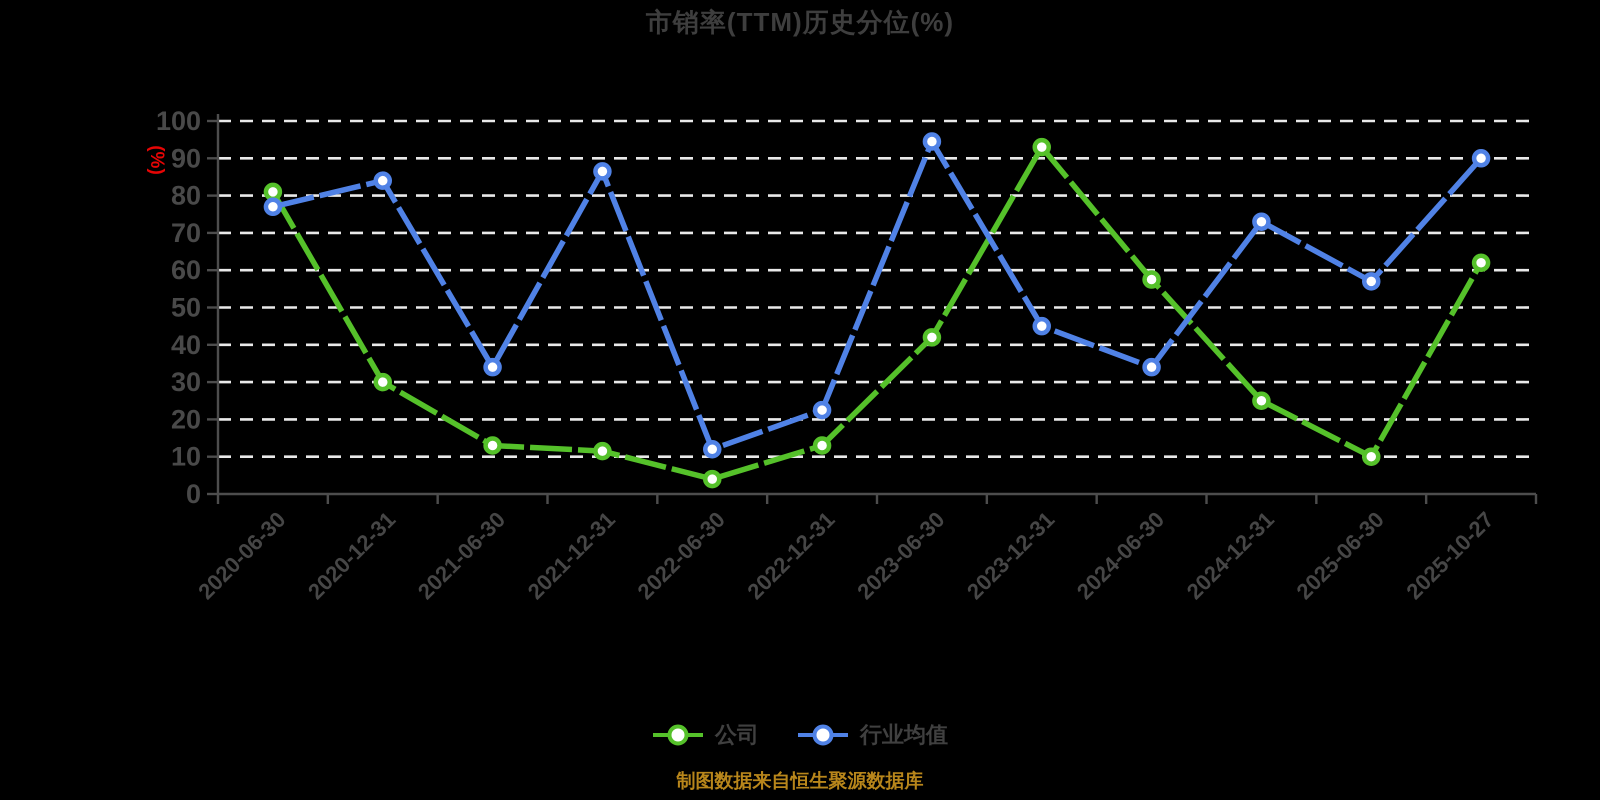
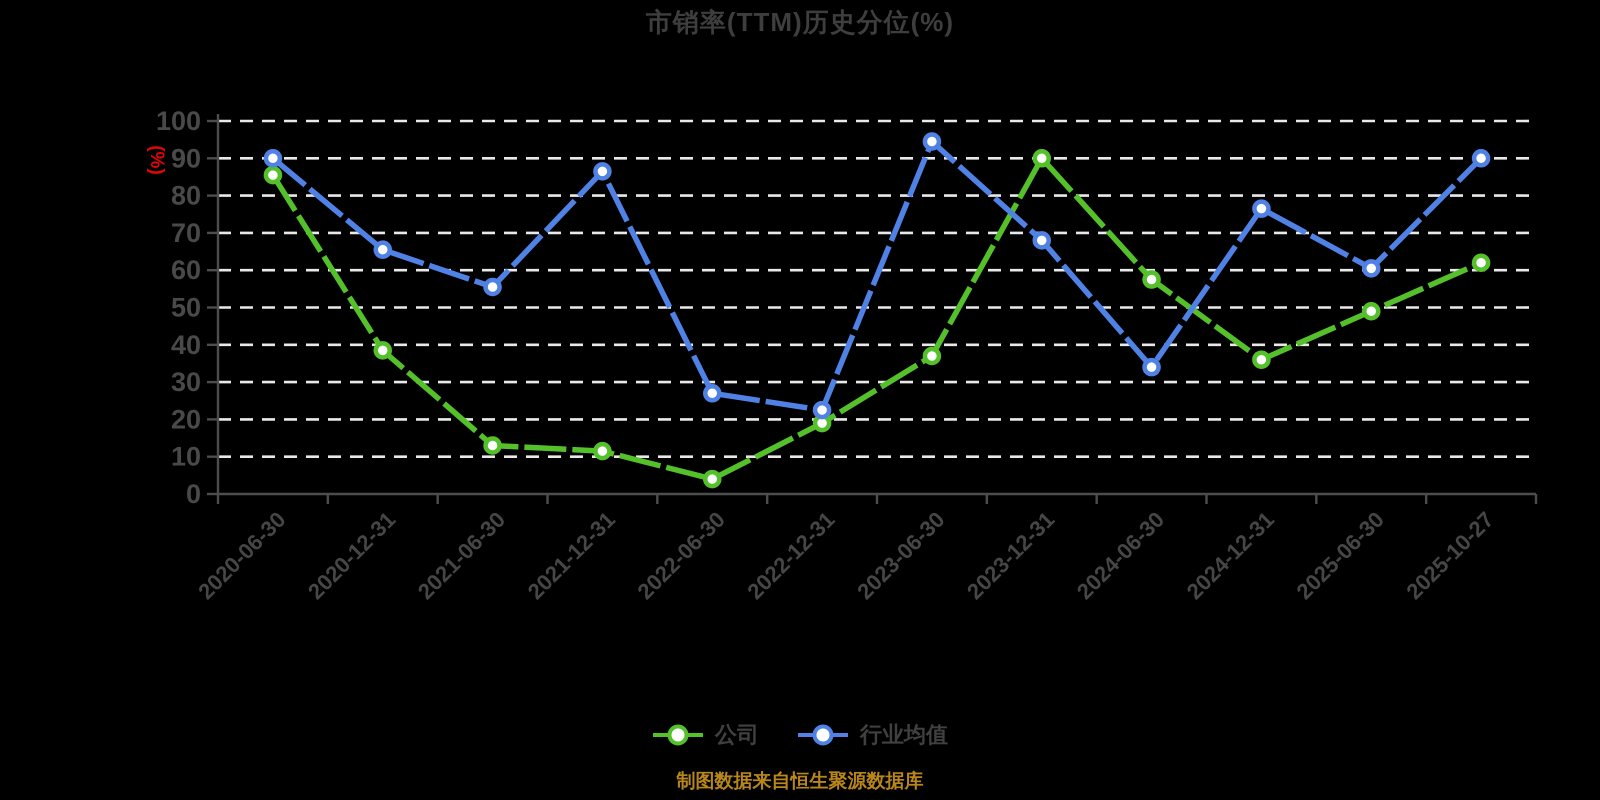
公司/2020-06-30: 81 -> 86
行业均值/2020-06-30: 77 -> 90
公司/2020-12-31: 30 -> 38
行业均值/2020-12-31: 84 -> 66
行业均值/2021-06-30: 34 -> 56
行业均值/2022-06-30: 12 -> 27
公司/2022-12-31: 13 -> 19
公司/2023-06-30: 42 -> 37
公司/2023-12-31: 93 -> 90
行业均值/2023-12-31: 45 -> 68
公司/2024-12-31: 25 -> 36
行业均值/2024-12-31: 73 -> 76
公司/2025-06-30: 10 -> 49
行业均值/2025-06-30: 57 -> 60
